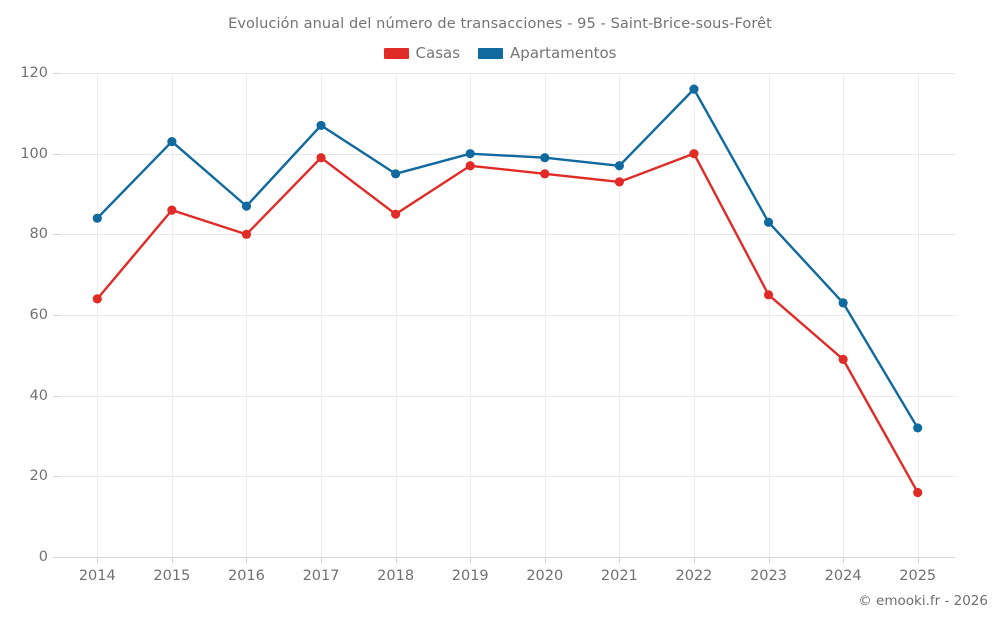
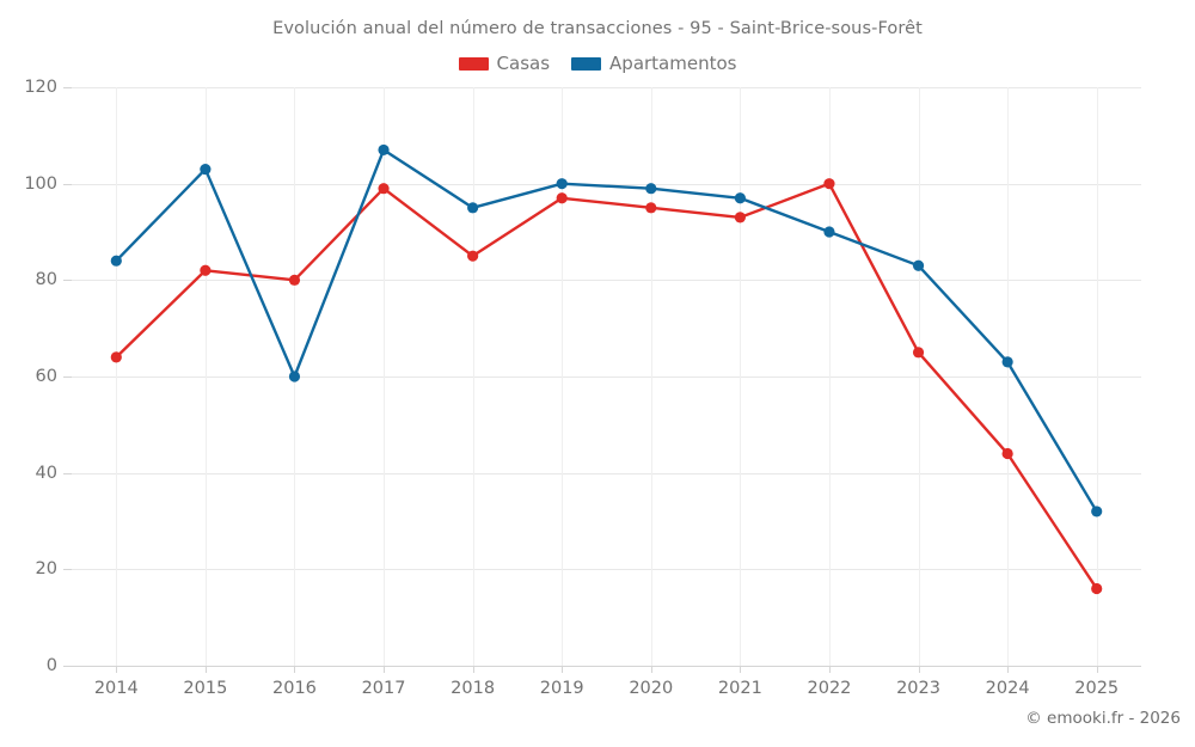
Casas/2015: 86 -> 82
Apartamentos/2016: 87 -> 60
Apartamentos/2022: 116 -> 90
Casas/2024: 49 -> 44
